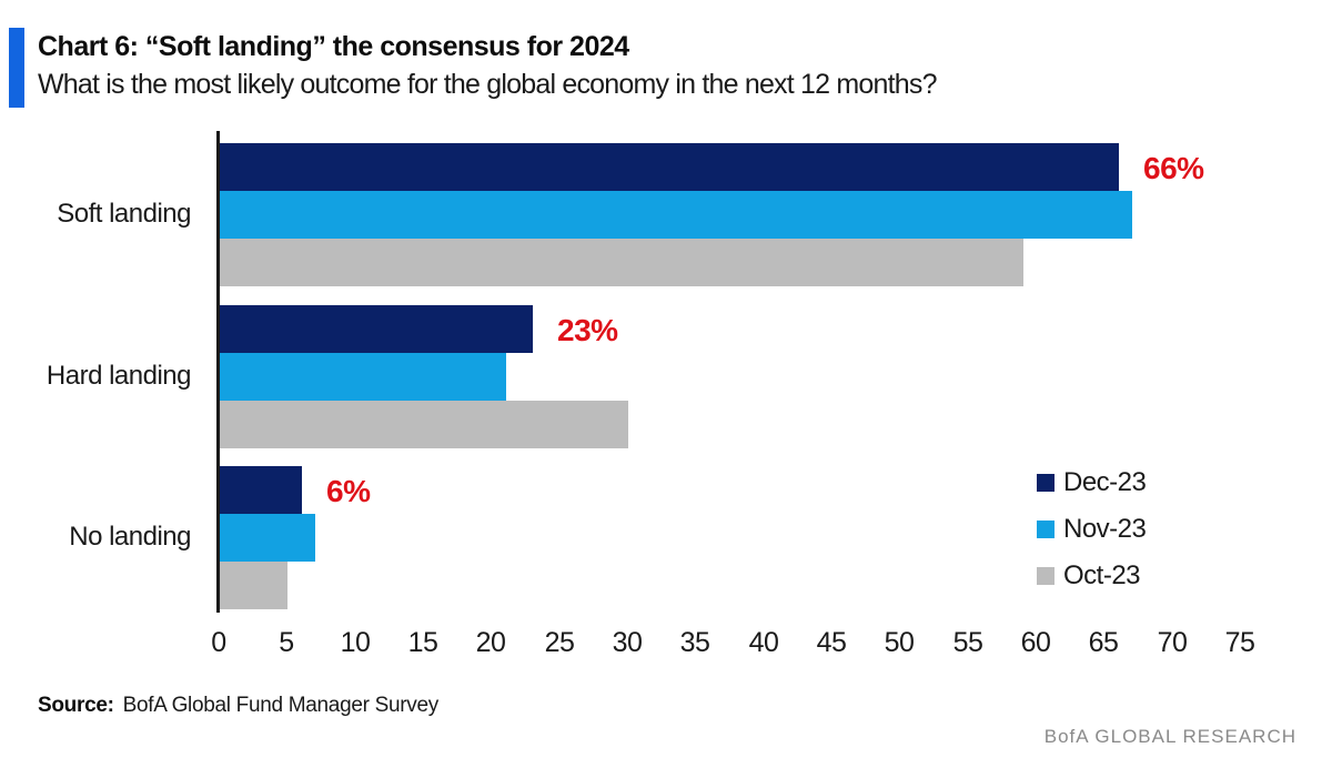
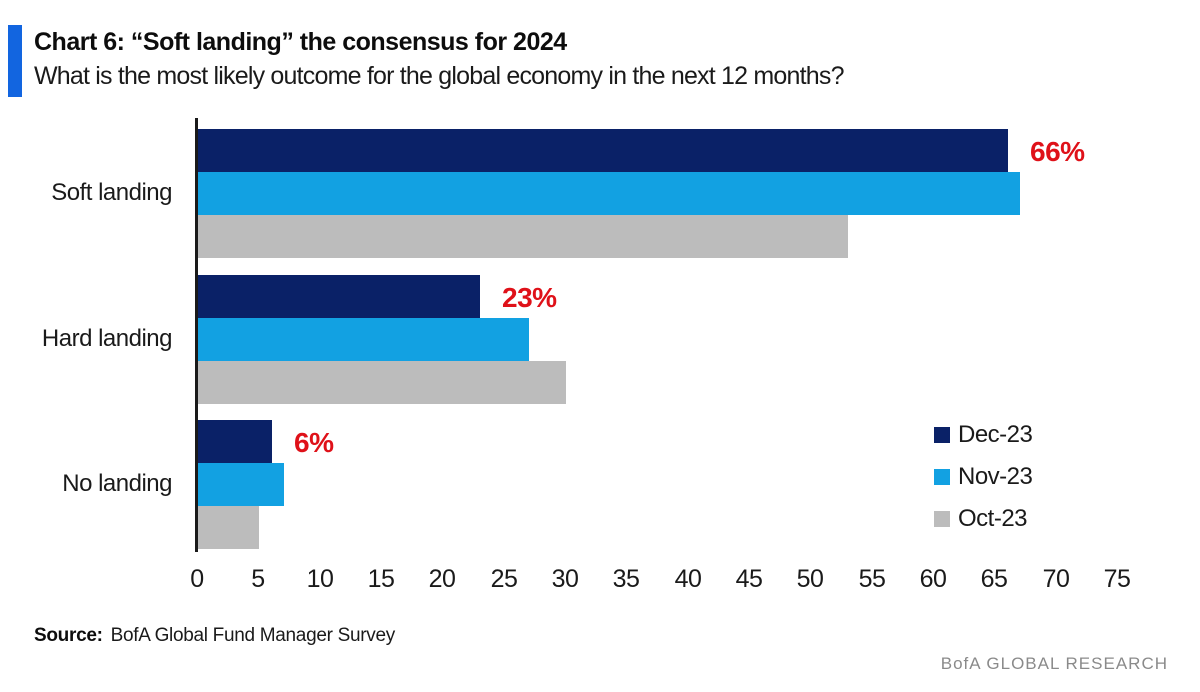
Oct-23/Soft landing: 59 -> 53
Nov-23/Hard landing: 21 -> 27
